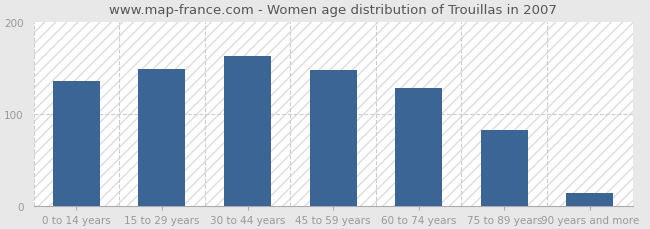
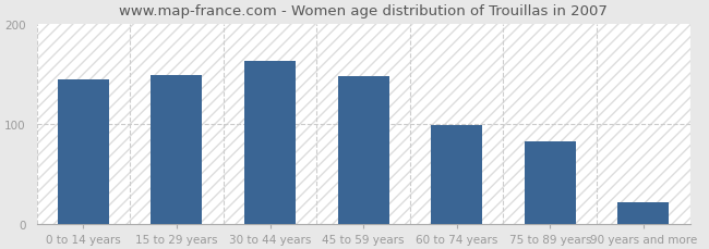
0 to 14 years: 135 -> 144
60 to 74 years: 128 -> 98
90 years and more: 14 -> 22
